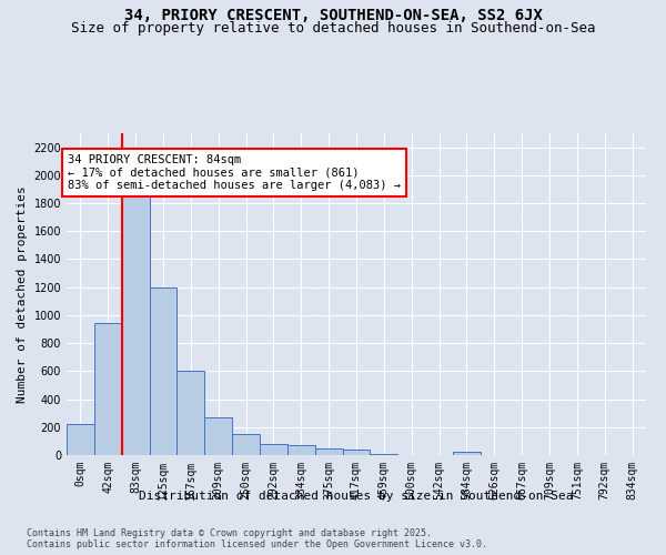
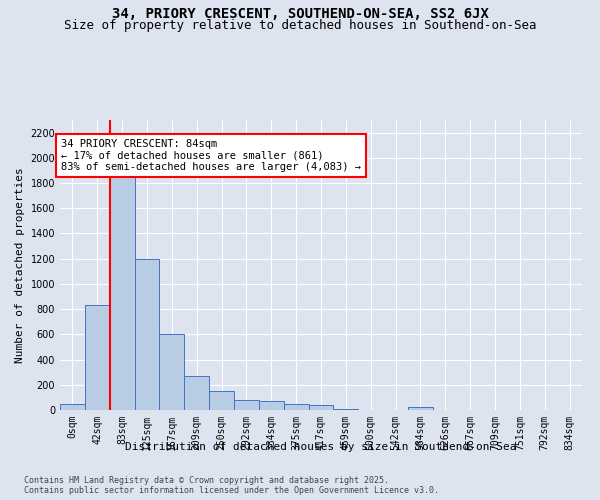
0sqm: 220 -> 50
42sqm: 940 -> 830
